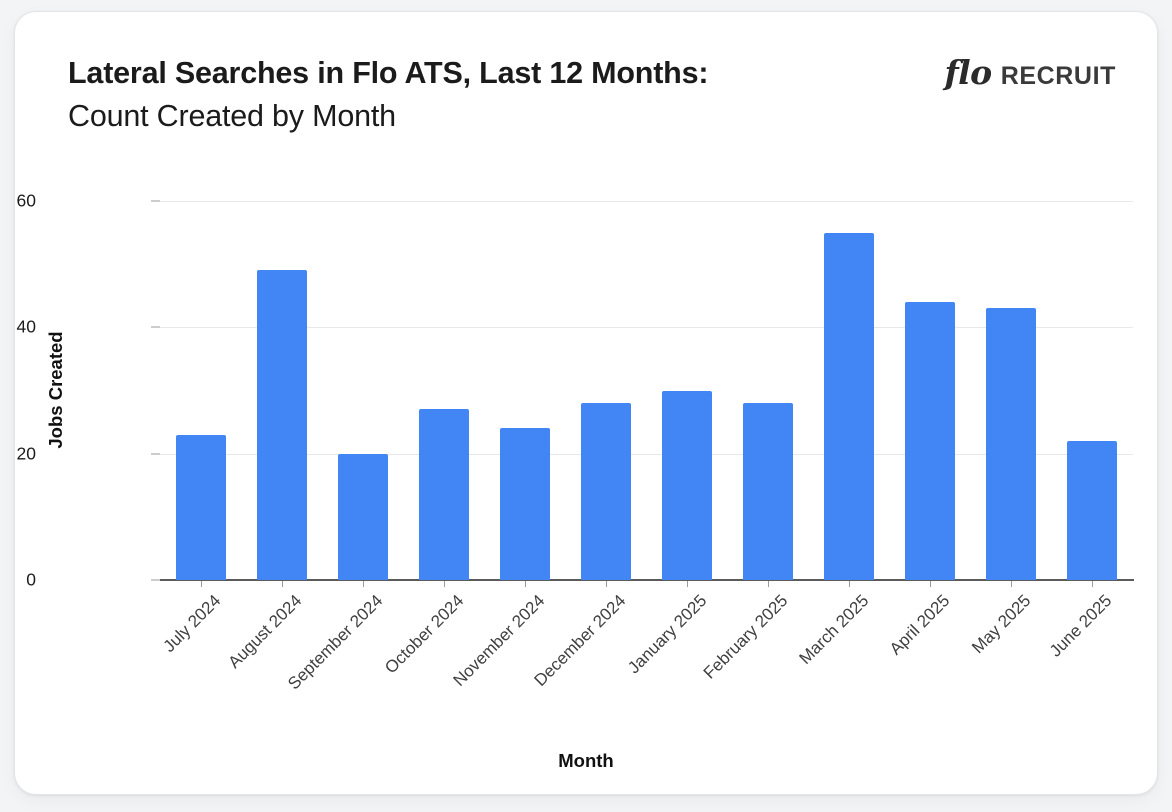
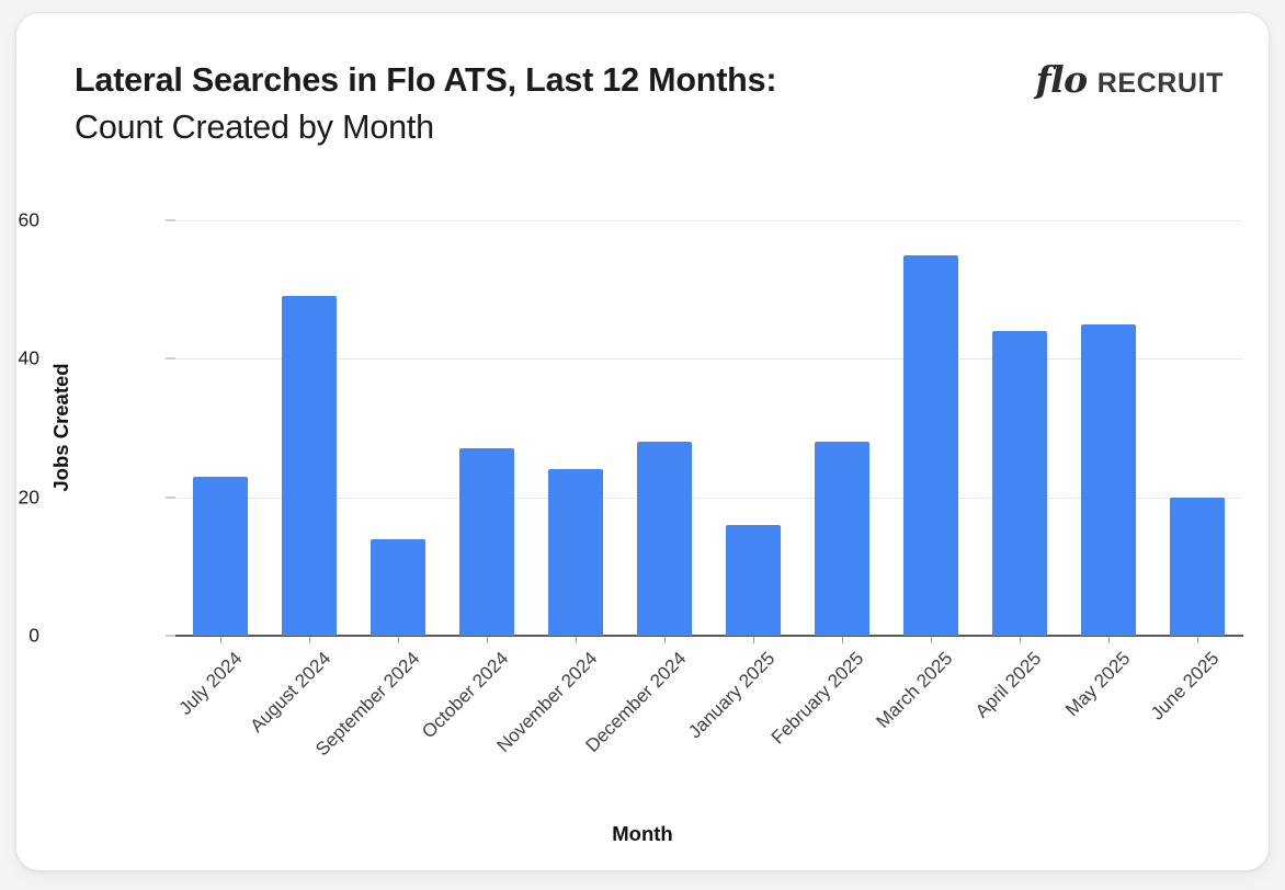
September 2024: 20 -> 14
January 2025: 30 -> 16
May 2025: 43 -> 45
June 2025: 22 -> 20
